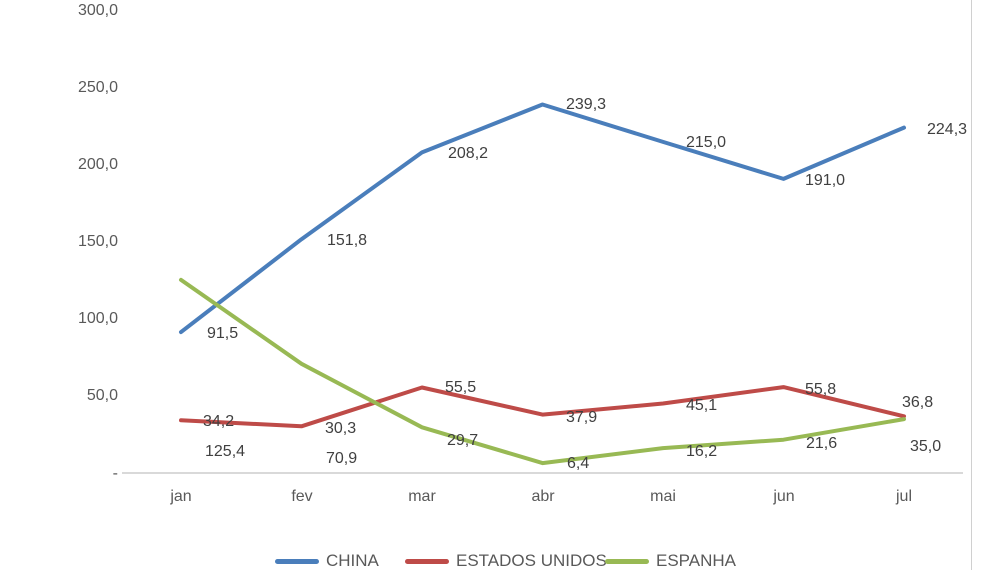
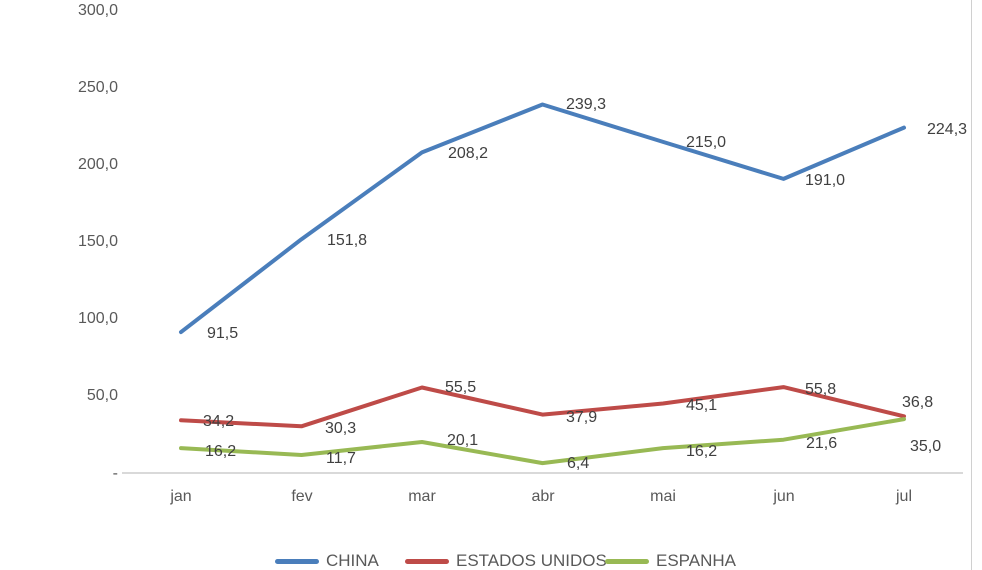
ESPANHA/jan: 125,4 -> 16,2
ESPANHA/fev: 70,9 -> 11,7
ESPANHA/mar: 29,7 -> 20,1
